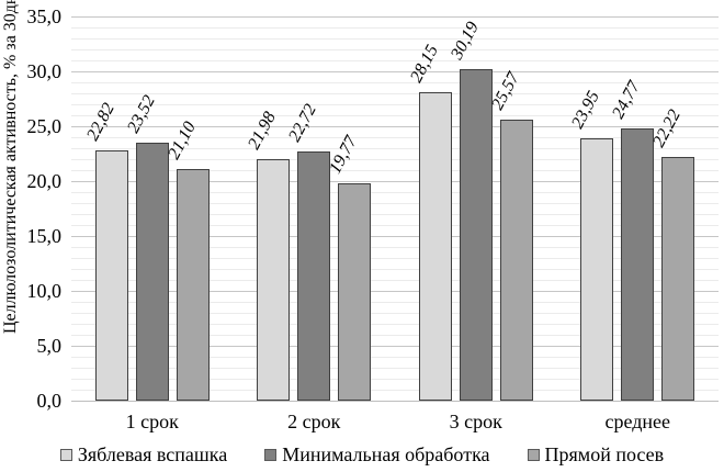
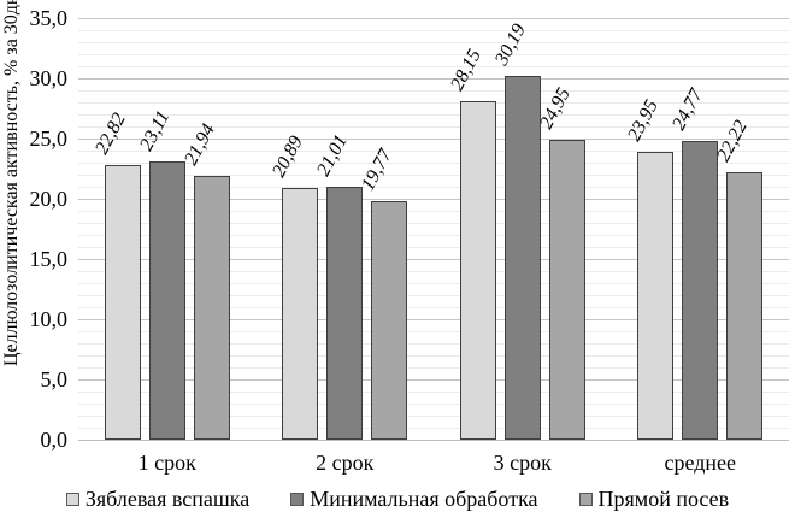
Минимальная обработка/1 срок: 23,52 -> 23,11
Прямой посев/1 срок: 21,10 -> 21,94
Зяблевая вспашка/2 срок: 21,98 -> 20,89
Минимальная обработка/2 срок: 22,72 -> 21,01
Прямой посев/3 срок: 25,57 -> 24,95
